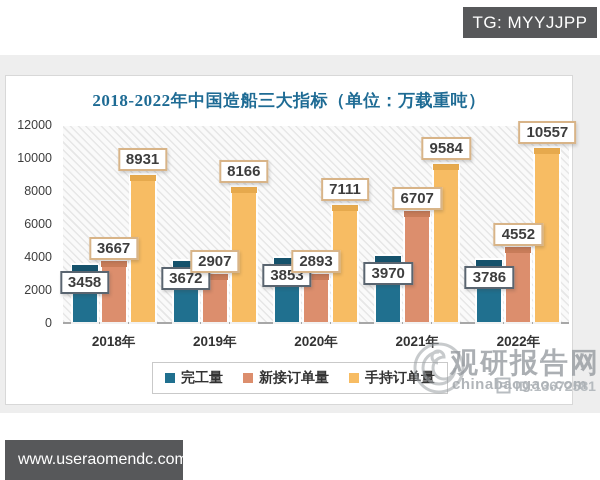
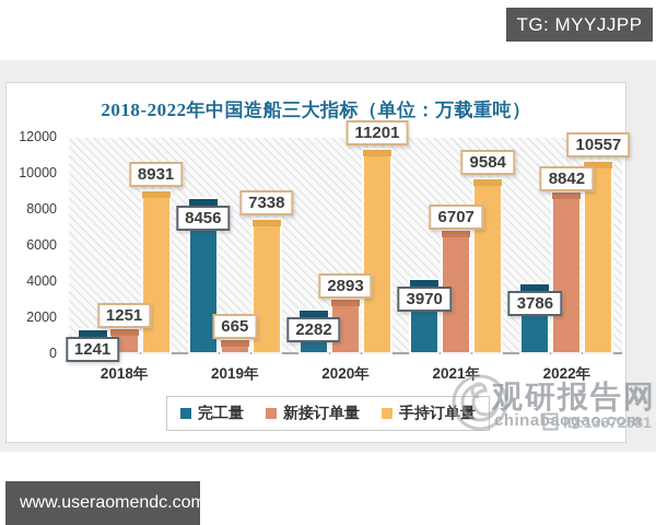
完工量/2018年: 3458 -> 1241
新接订单量/2018年: 3667 -> 1251
完工量/2019年: 3672 -> 8456
新接订单量/2019年: 2907 -> 665
手持订单量/2019年: 8166 -> 7338
完工量/2020年: 3853 -> 2282
手持订单量/2020年: 7111 -> 11201
新接订单量/2022年: 4552 -> 8842
